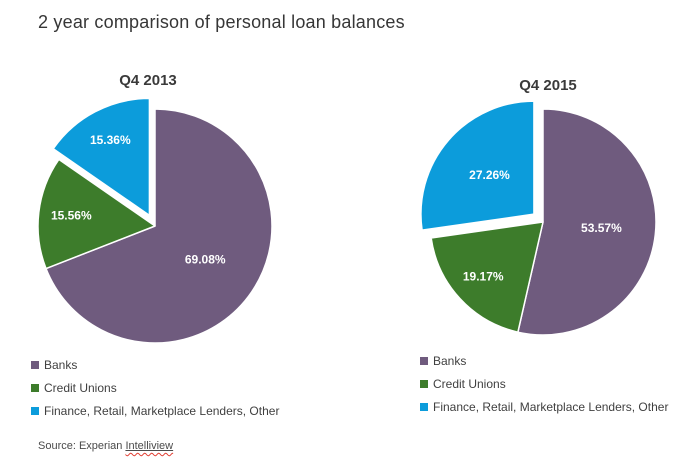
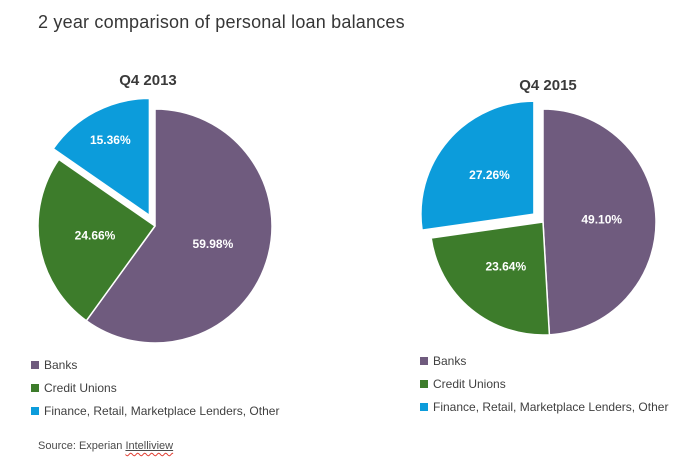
Q4 2013/Banks: 69.08% -> 59.98%
Q4 2013/Credit Unions: 15.56% -> 24.66%
Q4 2015/Banks: 53.57% -> 49.10%
Q4 2015/Credit Unions: 19.17% -> 23.64%
